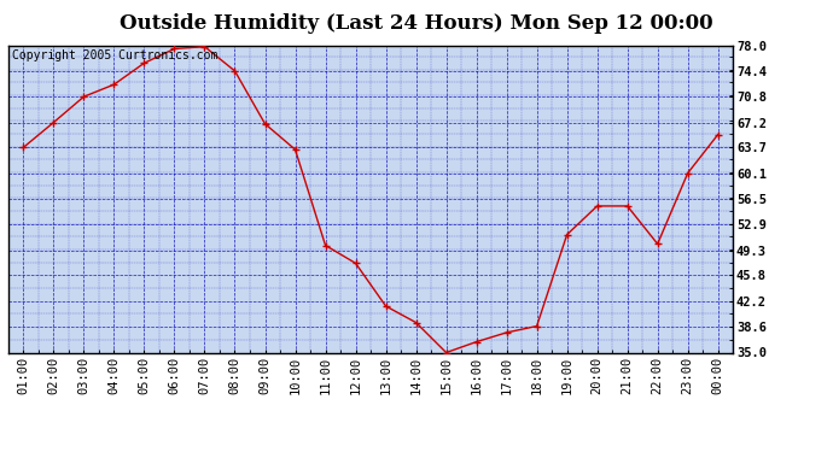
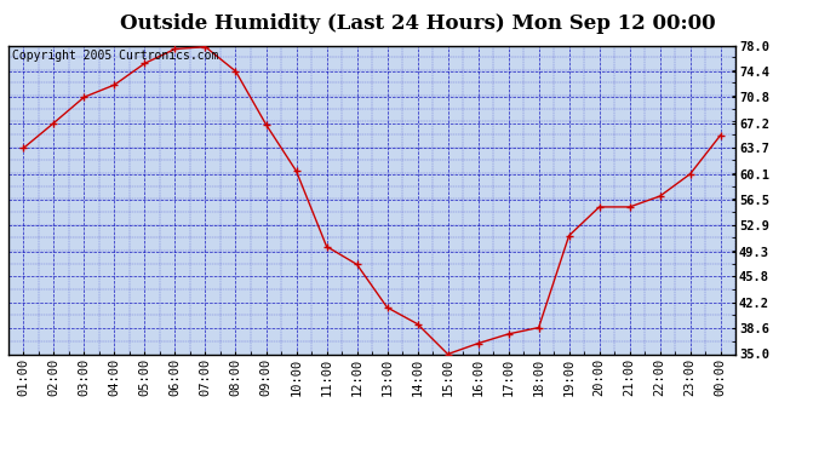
10:00: 63.4 -> 60.5
22:00: 50.2 -> 57.0
